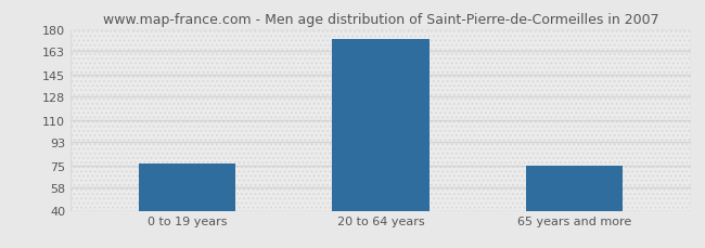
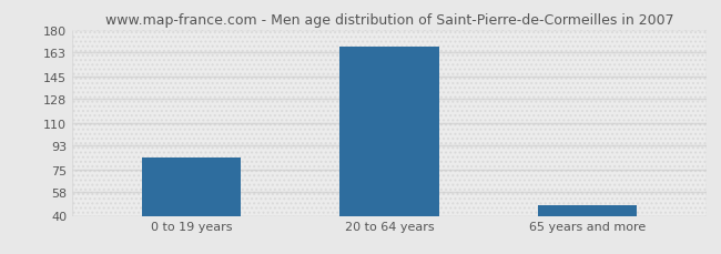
0 to 19 years: 76 -> 84
20 to 64 years: 172 -> 167
65 years and more: 75 -> 48
